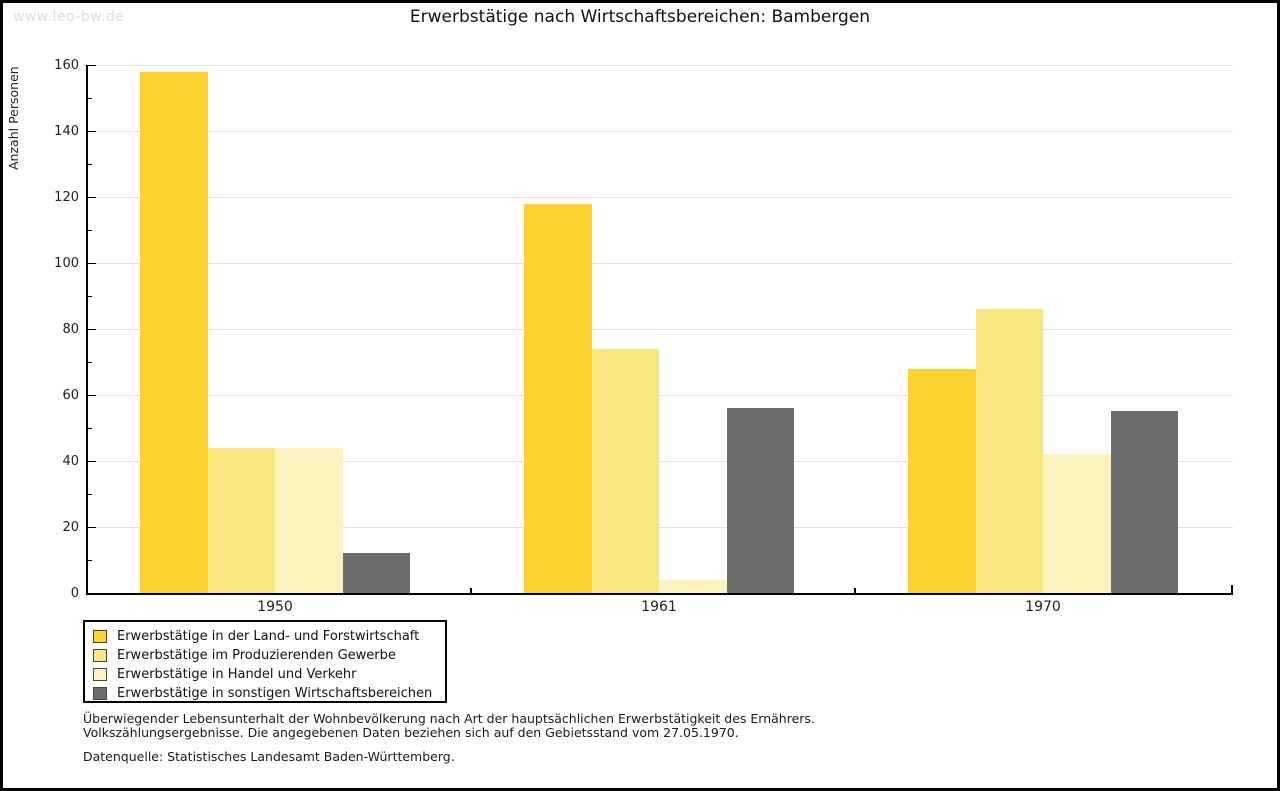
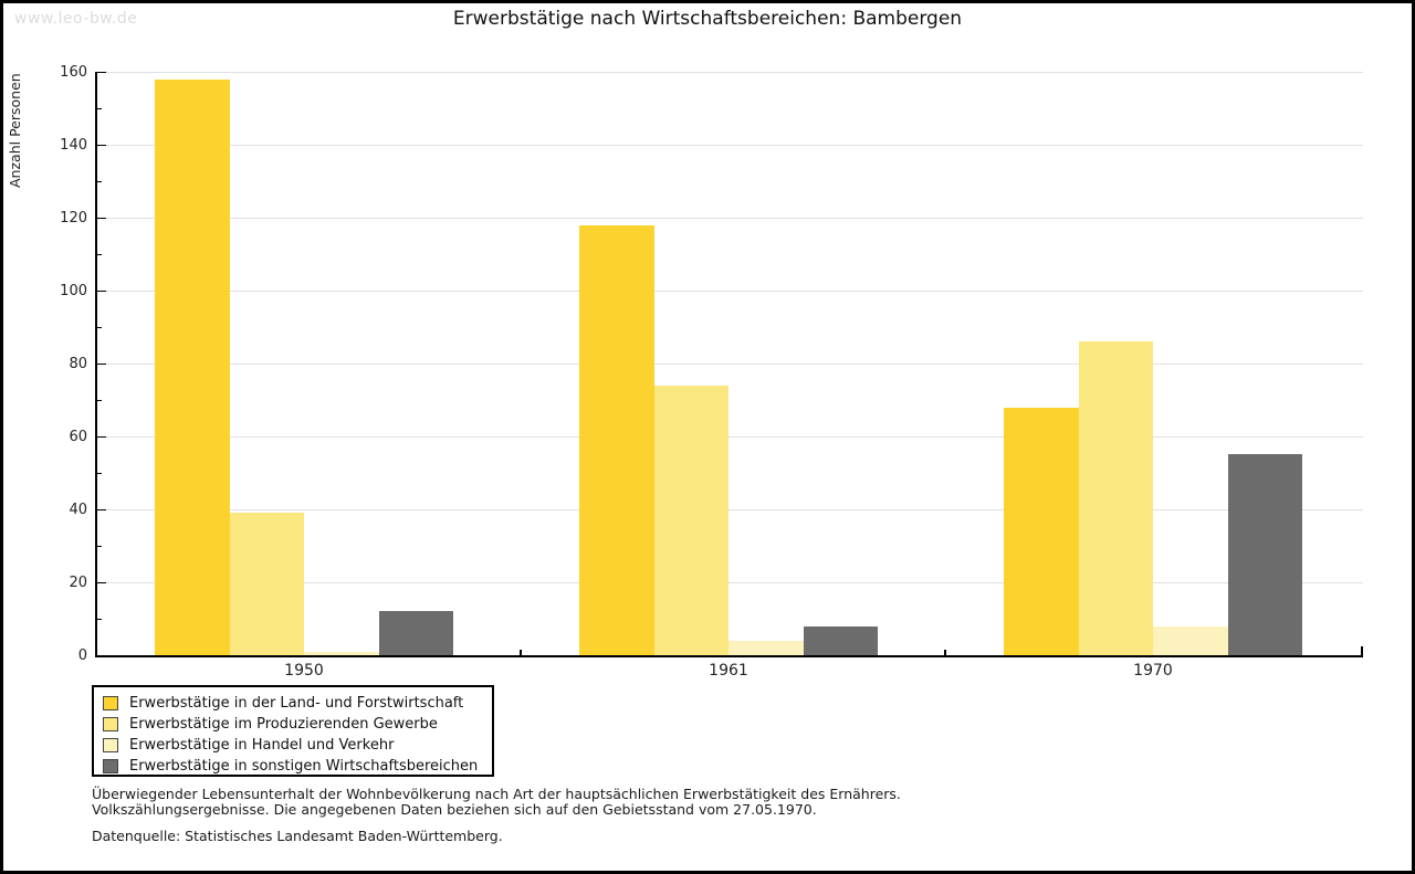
Erwerbstätige im Produzierenden Gewerbe/1950: 44 -> 39
Erwerbstätige in Handel und Verkehr/1950: 44 -> 1
Erwerbstätige in sonstigen Wirtschaftsbereichen/1961: 56 -> 8
Erwerbstätige in Handel und Verkehr/1970: 42 -> 8
